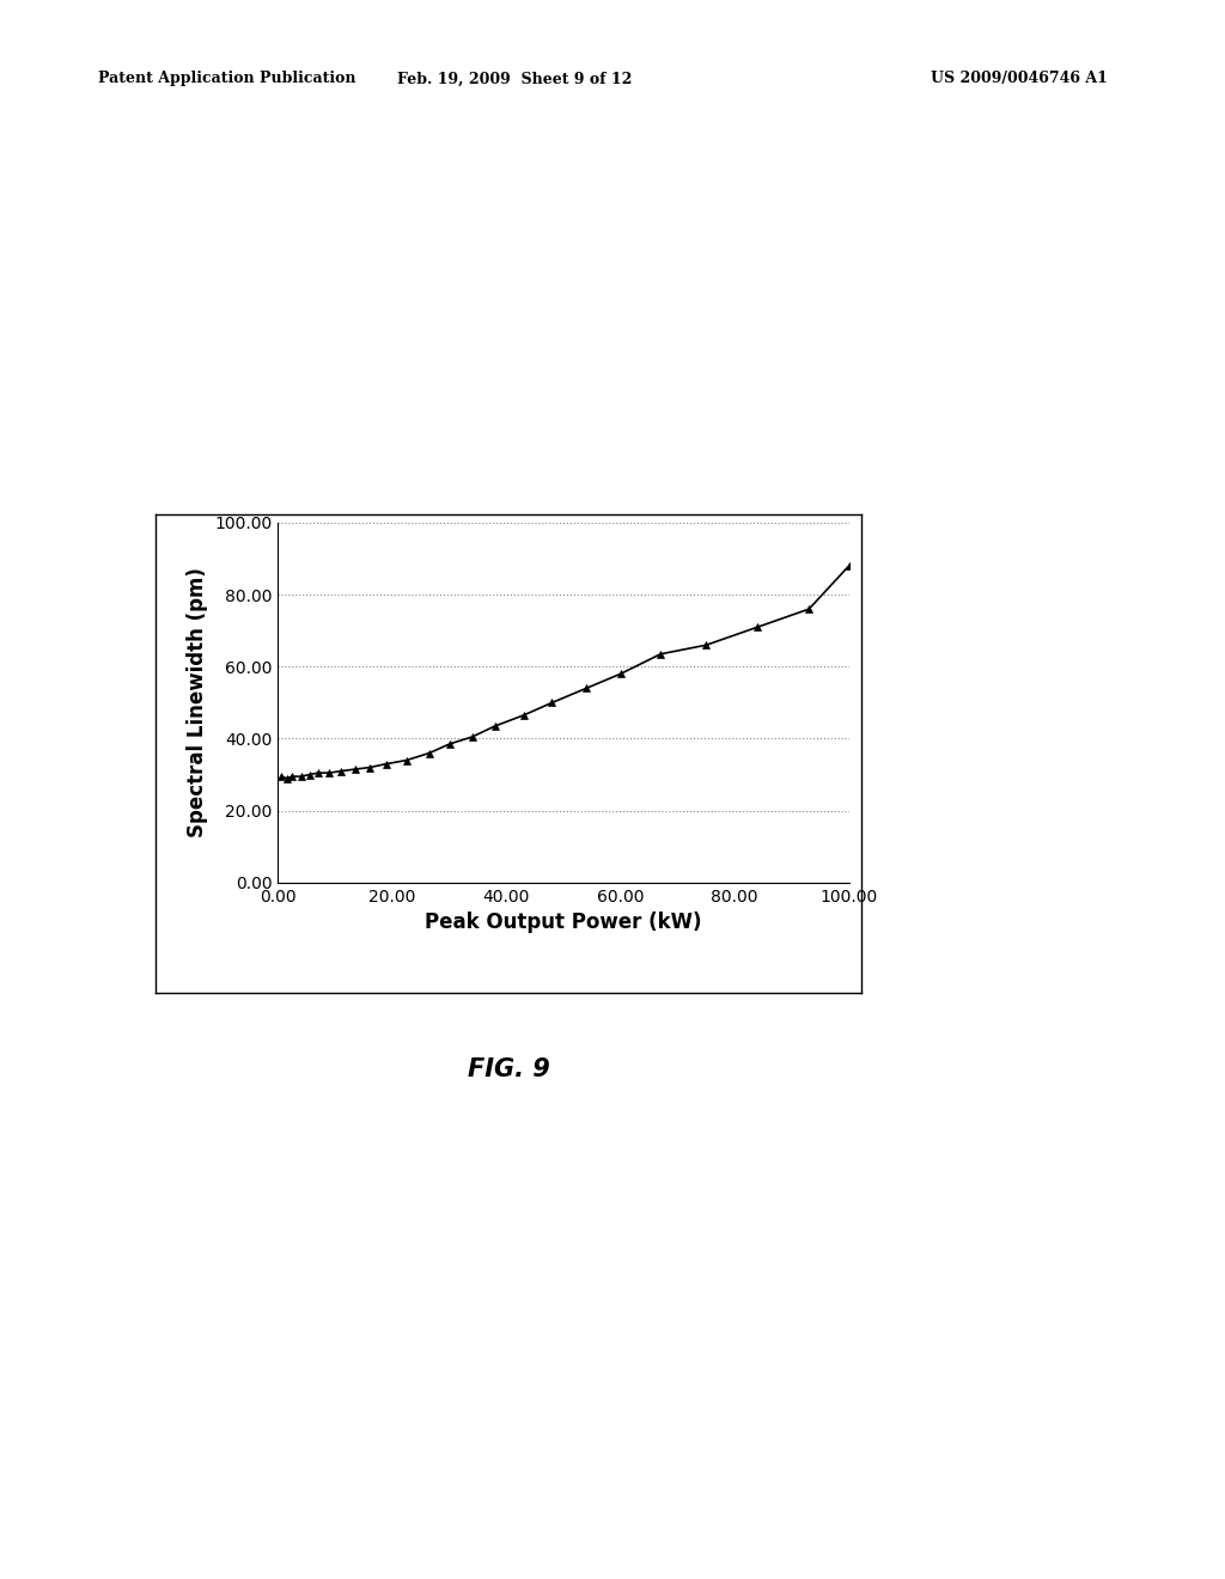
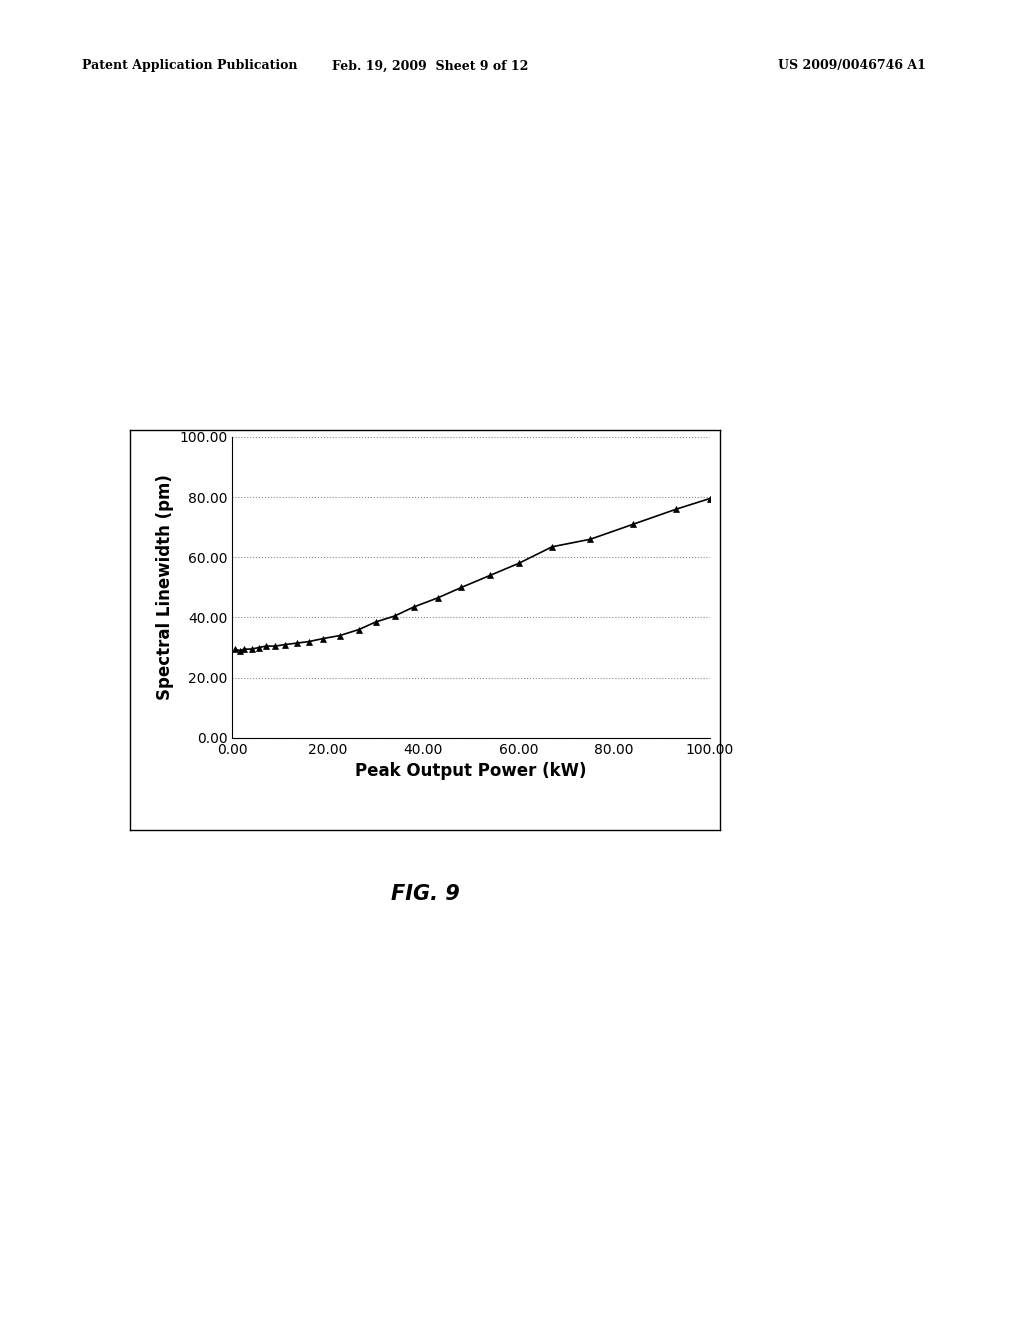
100.00: 88.0 -> 79.5
